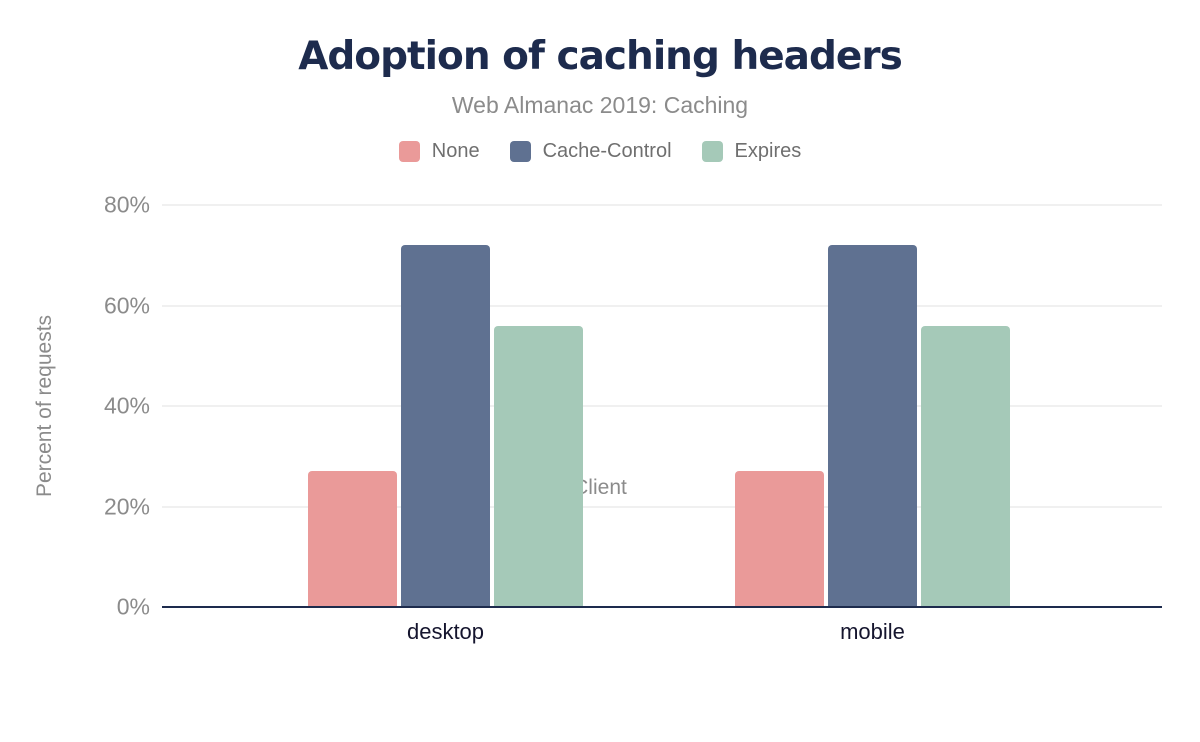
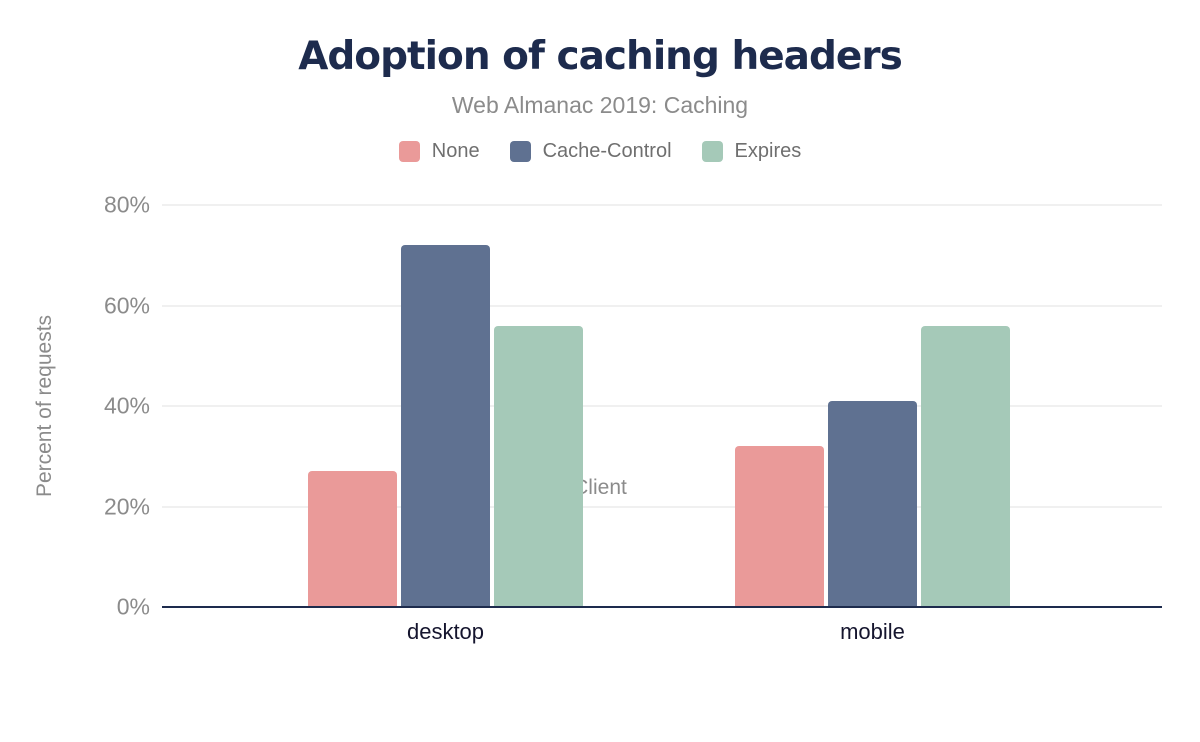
None/mobile: 27% -> 32%
Cache-Control/mobile: 72% -> 41%
